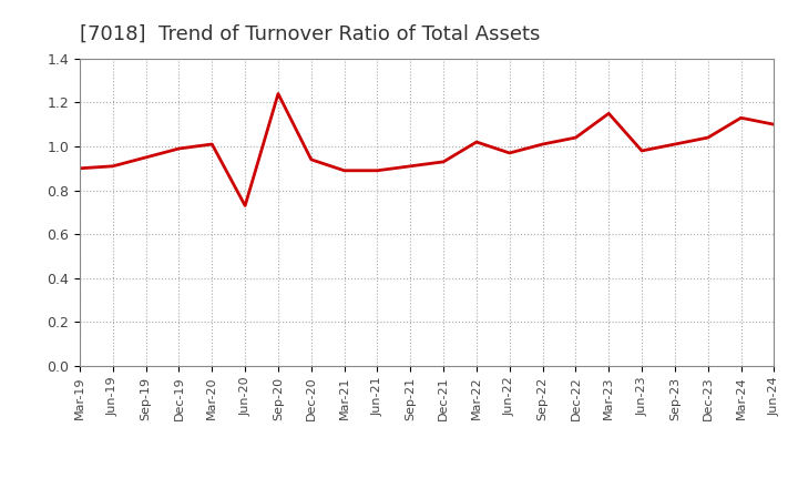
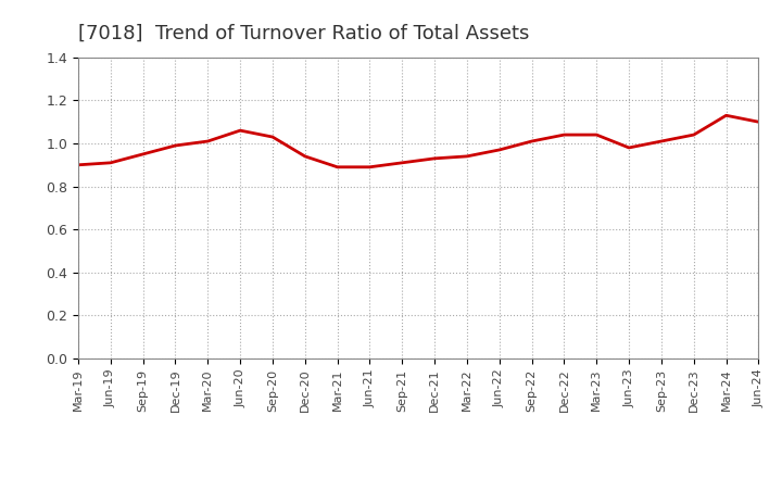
Jun-20: 0.73 -> 1.06
Sep-20: 1.24 -> 1.03
Mar-22: 1.02 -> 0.94
Mar-23: 1.15 -> 1.04
